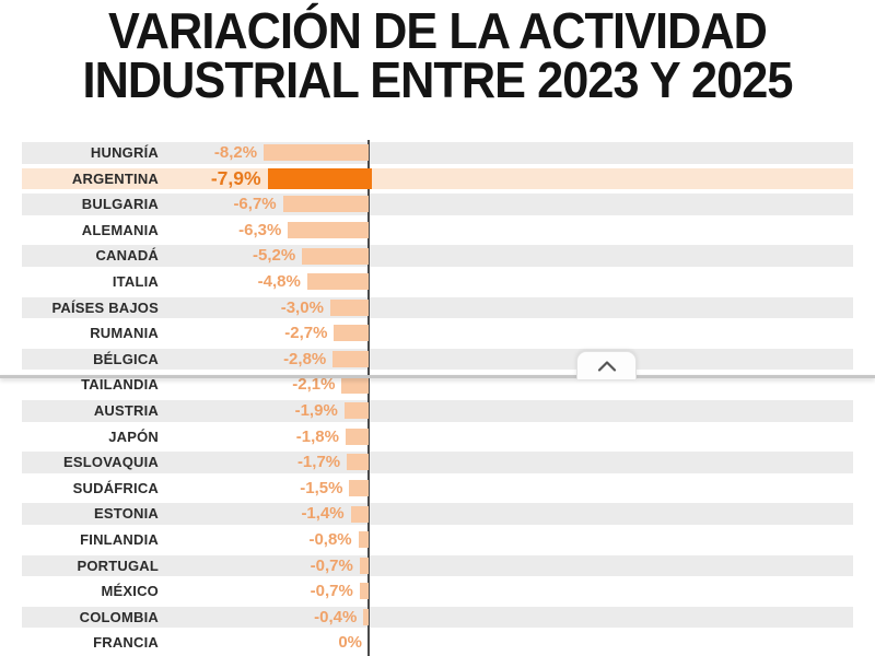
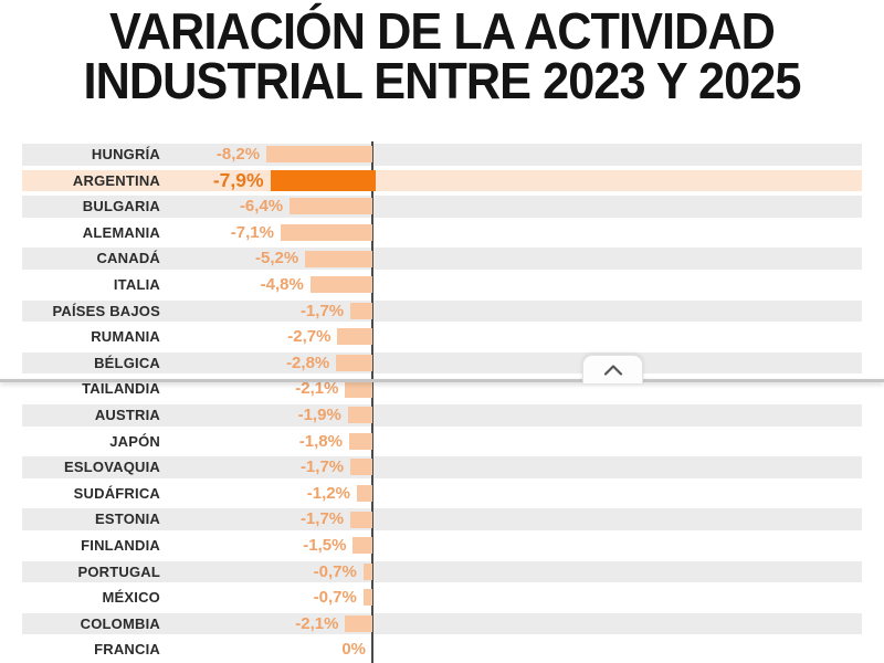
BULGARIA: -6,7% -> -6,4%
ALEMANIA: -6,3% -> -7,1%
PAÍSES BAJOS: -3,0% -> -1,7%
SUDÁFRICA: -1,5% -> -1,2%
ESTONIA: -1,4% -> -1,7%
FINLANDIA: -0,8% -> -1,5%
COLOMBIA: -0,4% -> -2,1%
